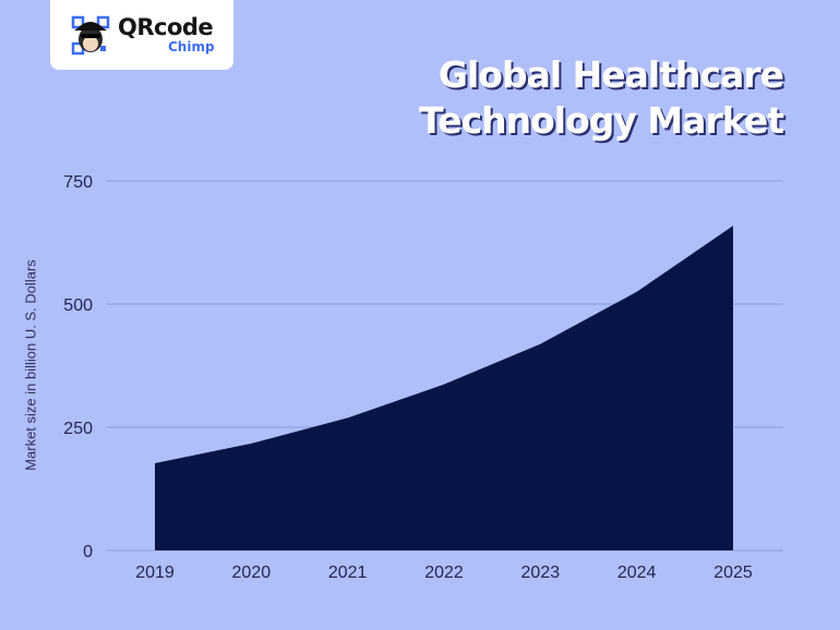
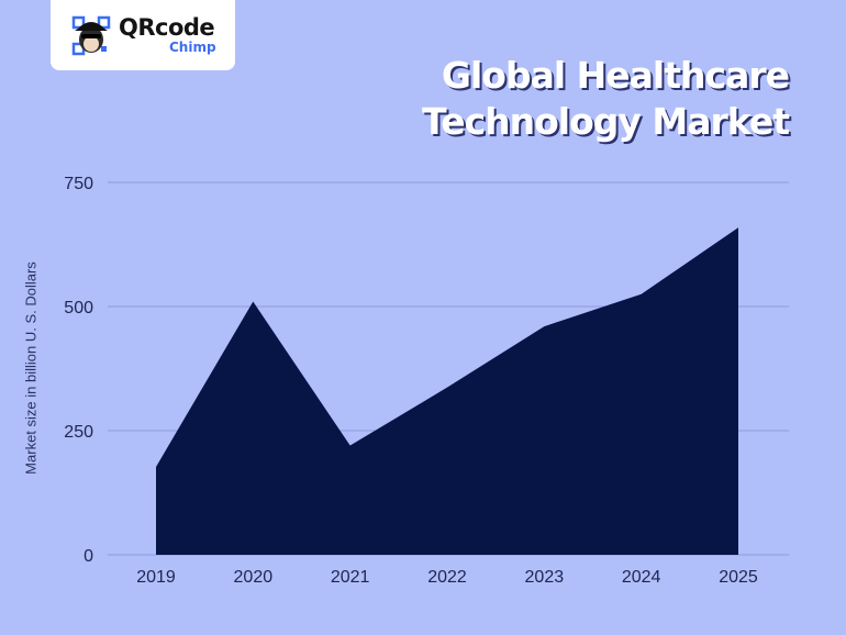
2020: 220 -> 510
2021: 270 -> 220
2023: 420 -> 460
